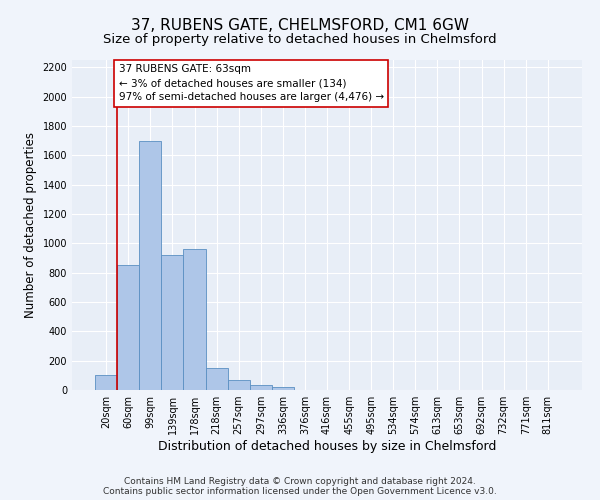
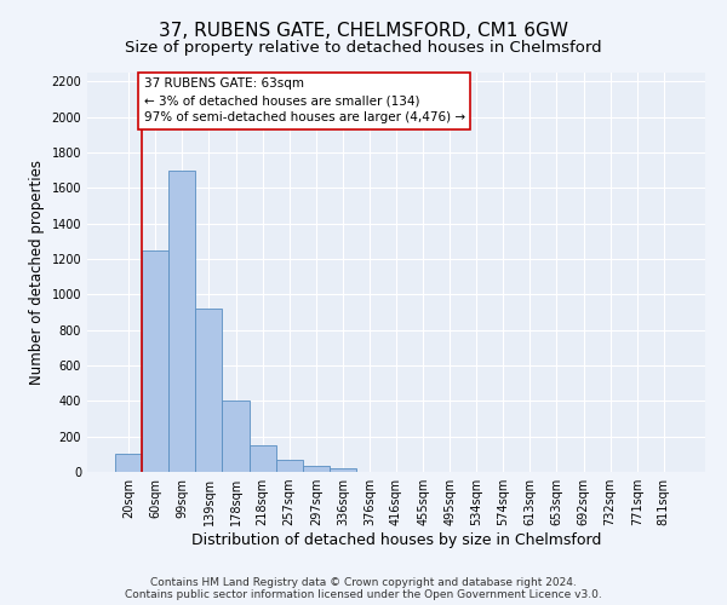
60sqm: 850 -> 1250
178sqm: 960 -> 400
